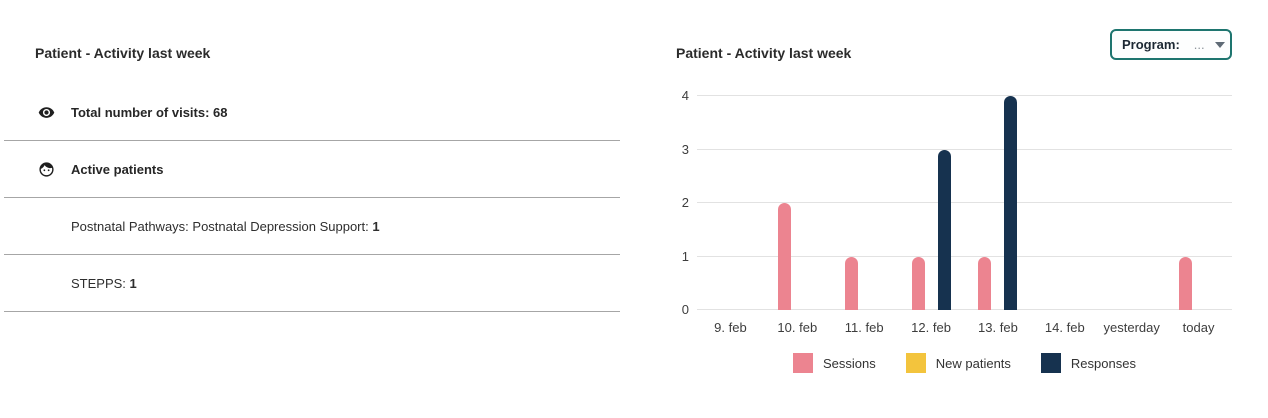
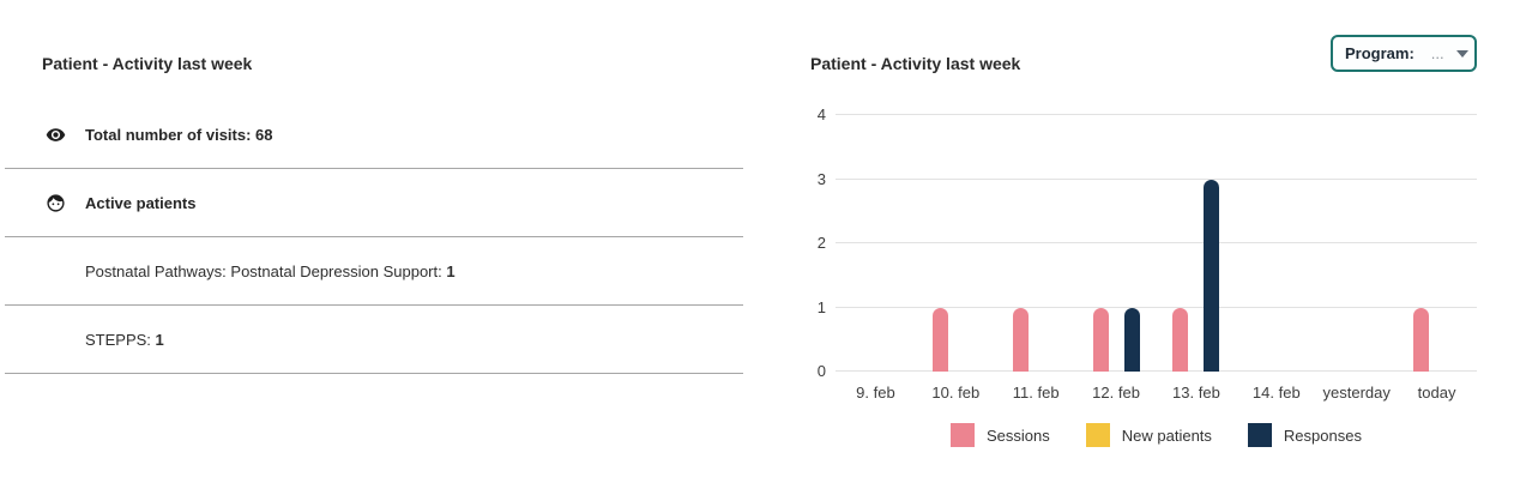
Sessions/10. feb: 2 -> 1
Responses/12. feb: 3 -> 1
Responses/13. feb: 4 -> 3
